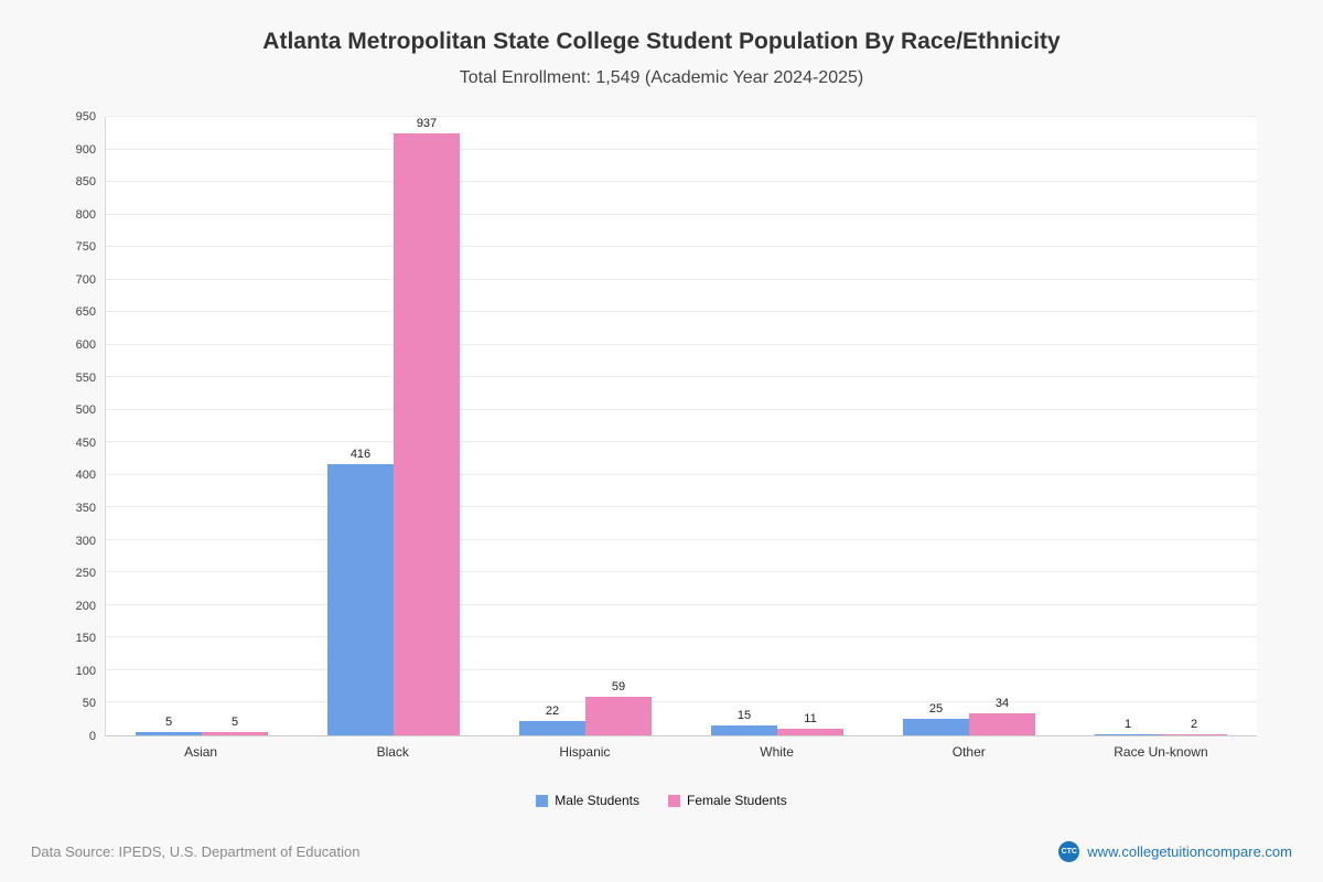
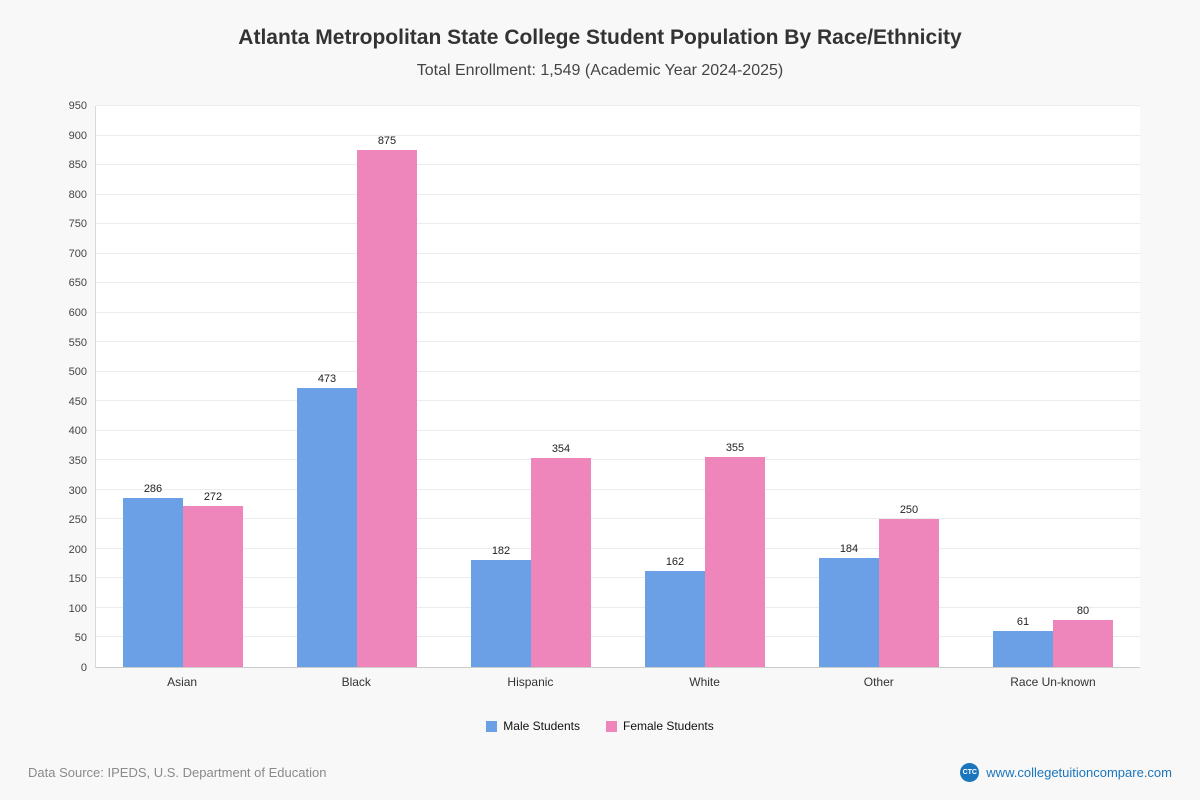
Male Students/Asian: 5 -> 286
Female Students/Asian: 5 -> 272
Male Students/Black: 416 -> 473
Female Students/Black: 937 -> 875
Male Students/Hispanic: 22 -> 182
Female Students/Hispanic: 59 -> 354
Male Students/White: 15 -> 162
Female Students/White: 11 -> 355
Male Students/Other: 25 -> 184
Female Students/Other: 34 -> 250
Male Students/Race Un-known: 1 -> 61
Female Students/Race Un-known: 2 -> 80
